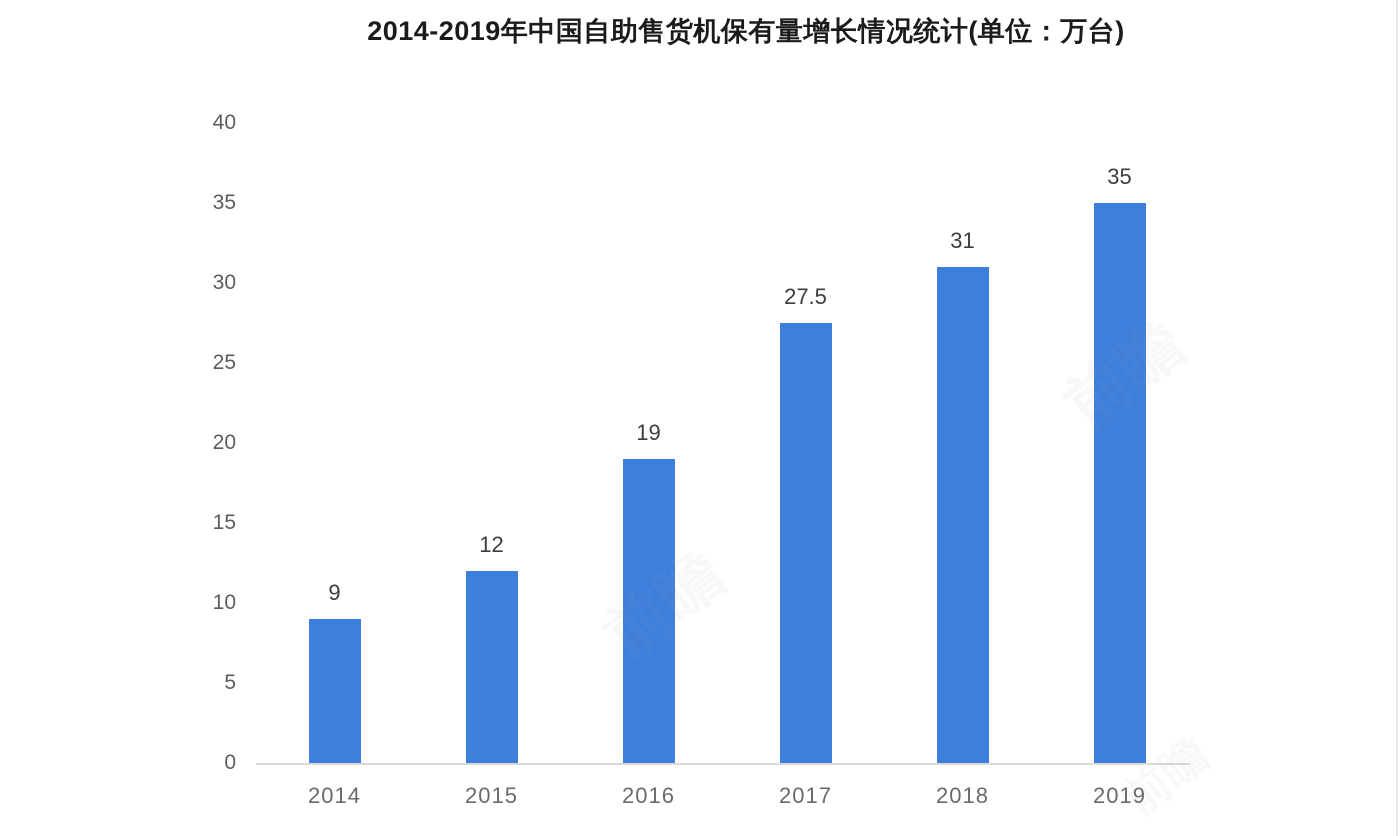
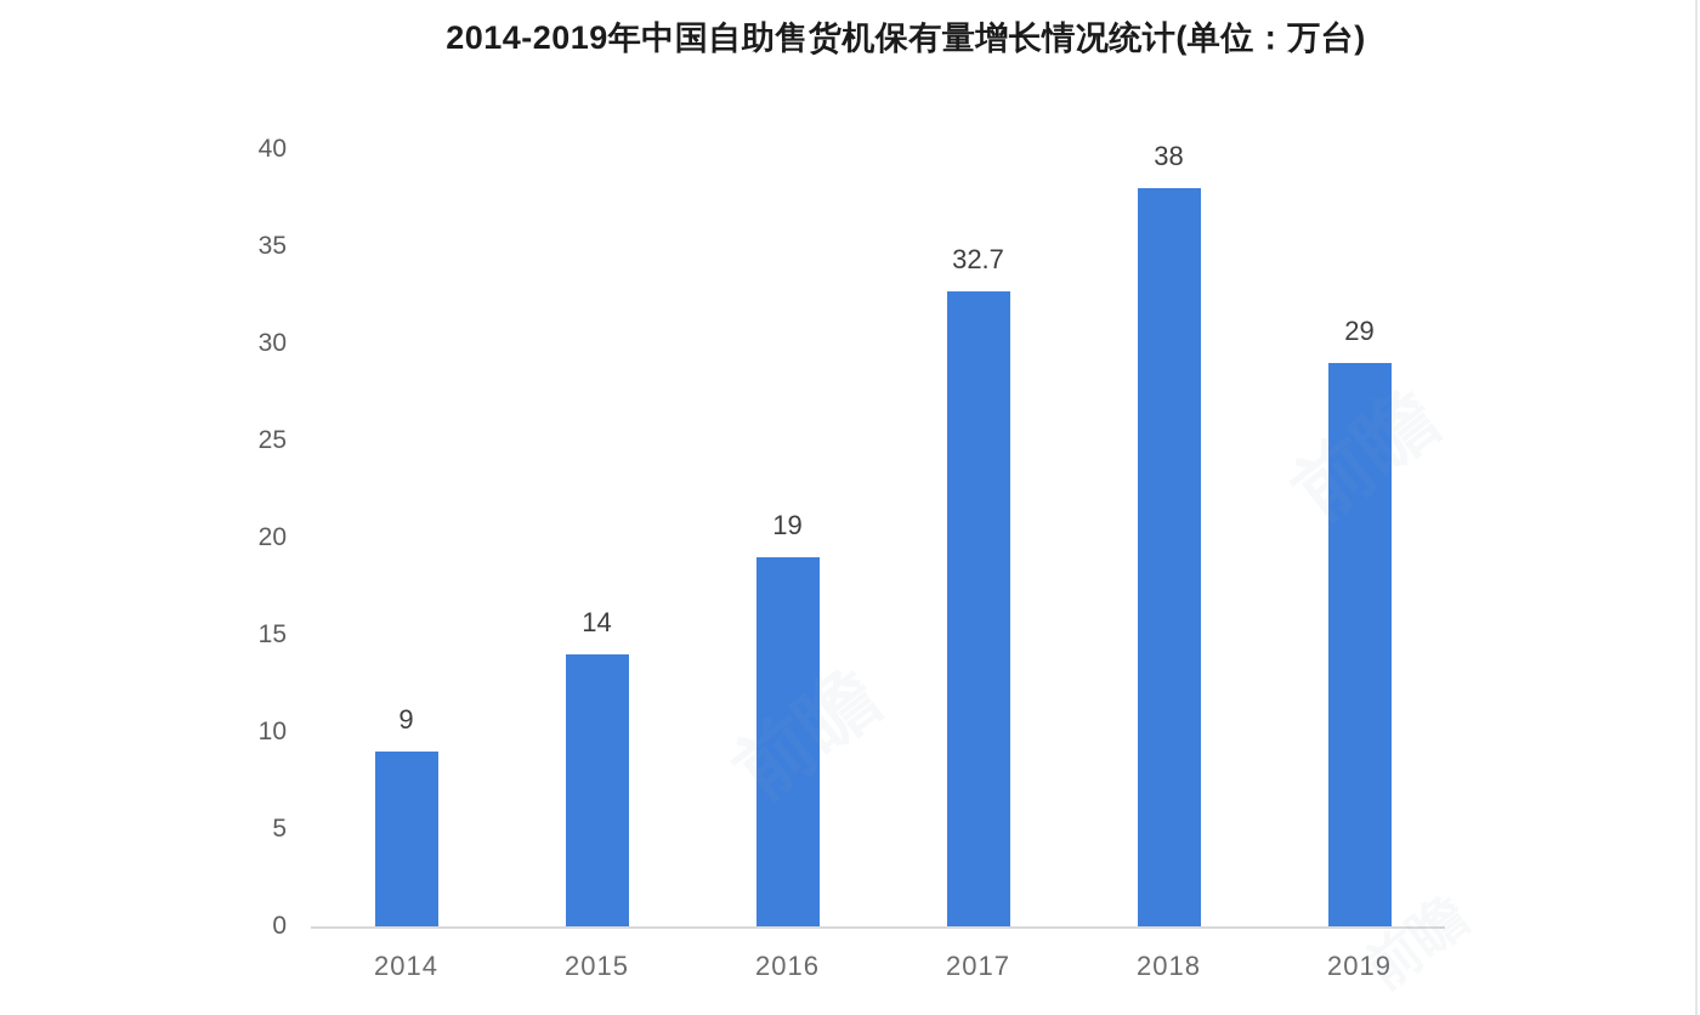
2015: 12 -> 14
2017: 27.5 -> 32.7
2018: 31 -> 38
2019: 35 -> 29
